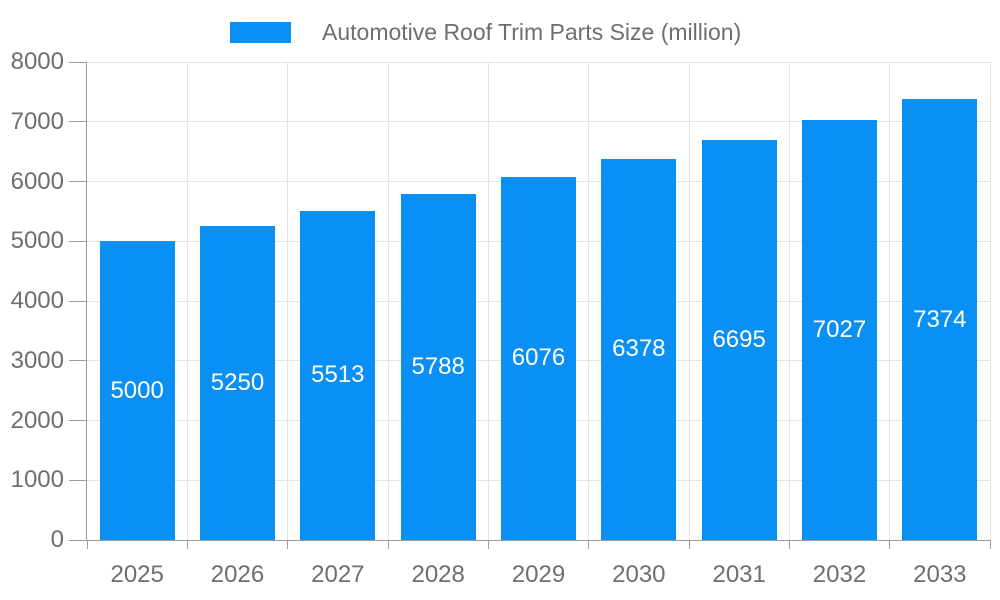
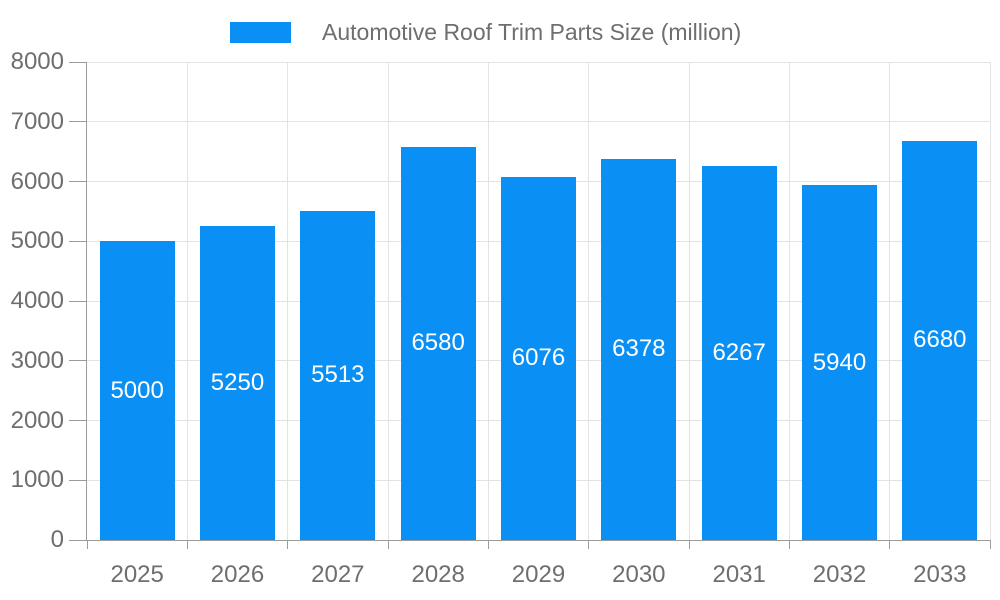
2028: 5788 -> 6580
2031: 6695 -> 6267
2032: 7027 -> 5940
2033: 7374 -> 6680
